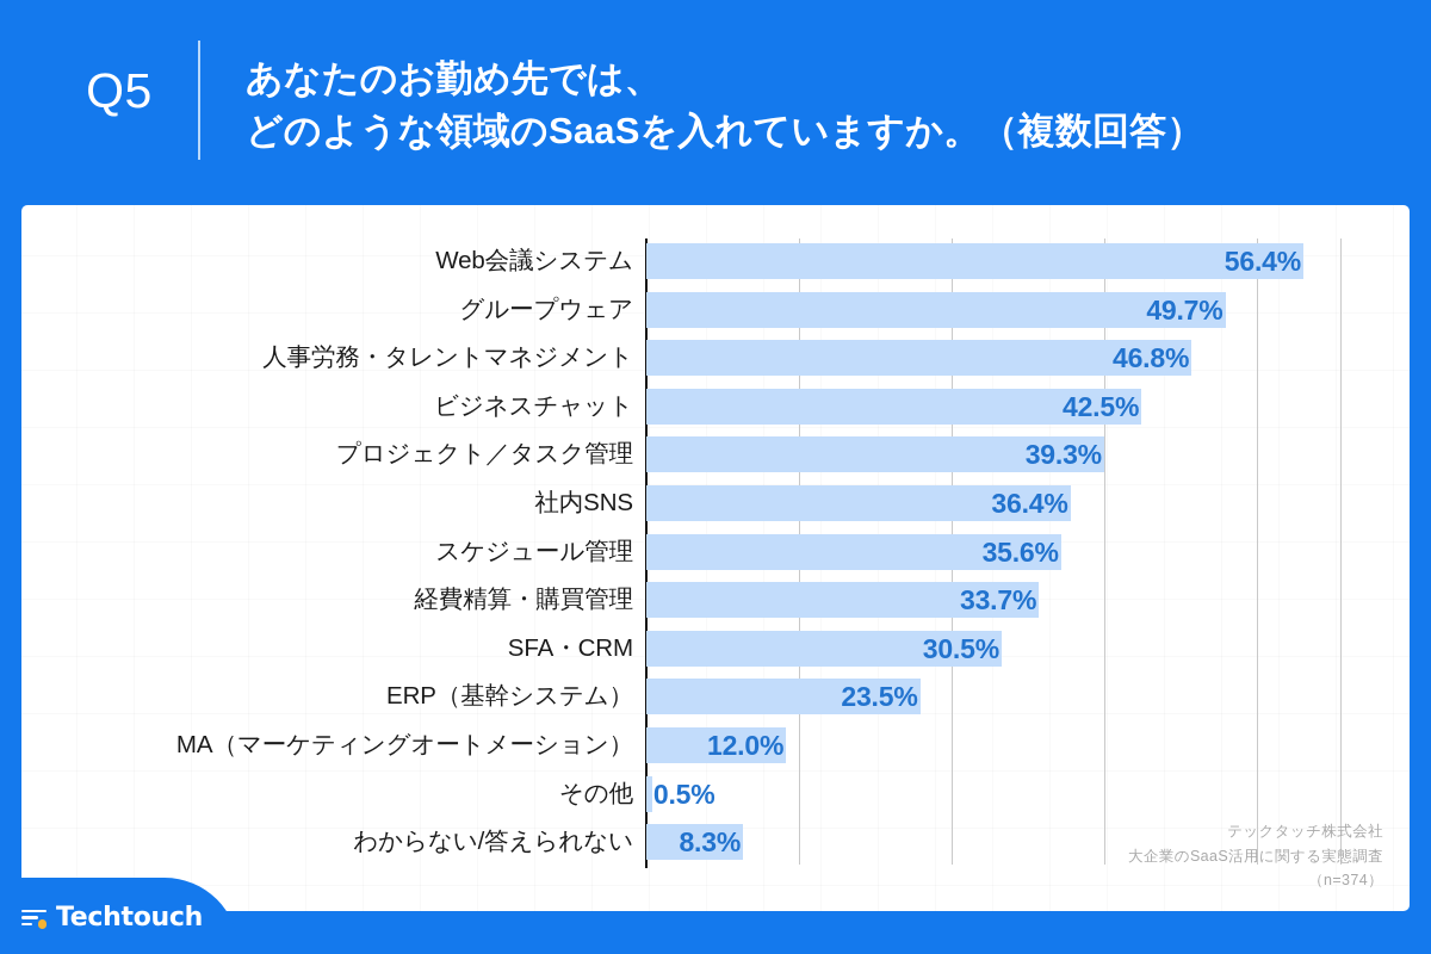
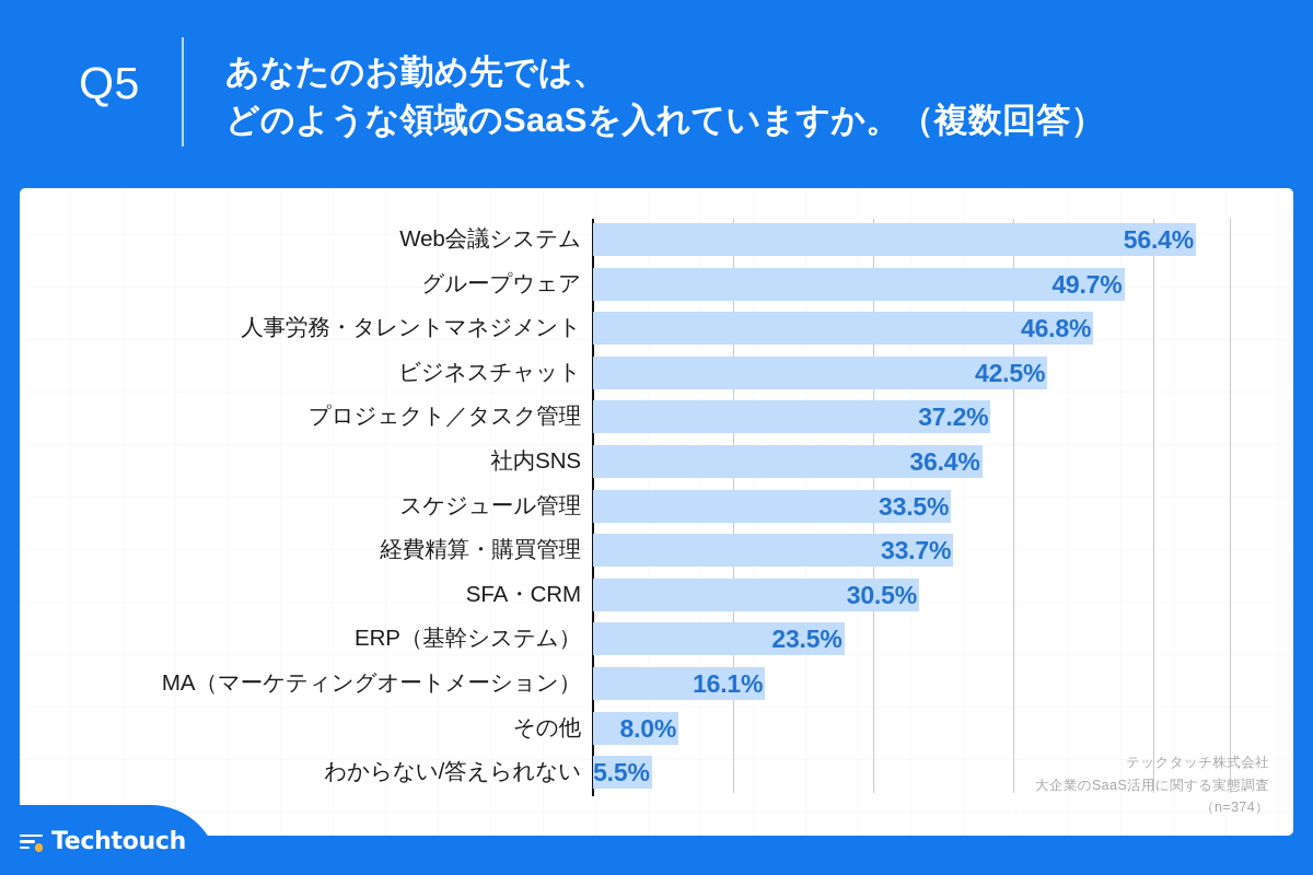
プロジェクト／タスク管理: 39.3% -> 37.2%
スケジュール管理: 35.6% -> 33.5%
MA（マーケティングオートメーション）: 12.0% -> 16.1%
その他: 0.5% -> 8.0%
わからない/答えられない: 8.3% -> 5.5%
